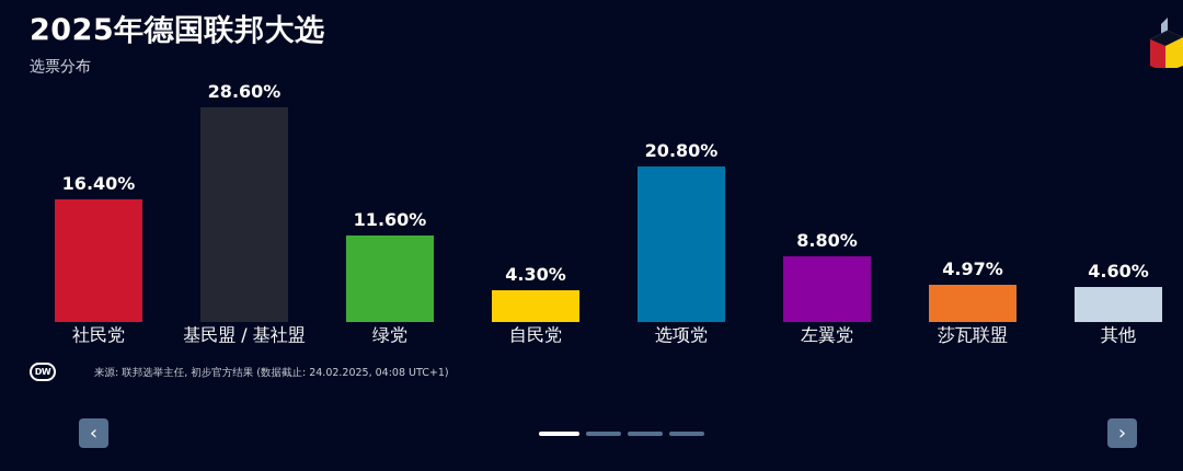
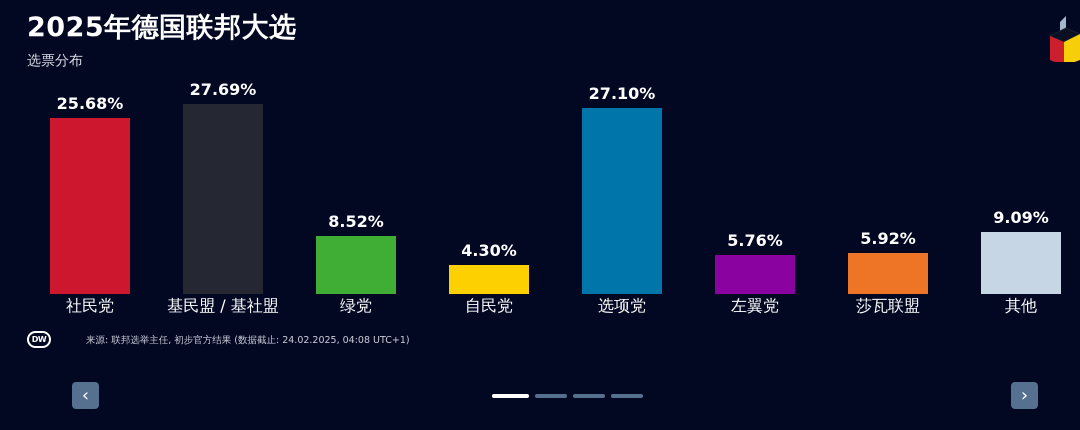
社民党: 16.40% -> 25.68%
基民盟 / 基社盟: 28.60% -> 27.69%
绿党: 11.60% -> 8.52%
选项党: 20.80% -> 27.10%
左翼党: 8.80% -> 5.76%
莎瓦联盟: 4.97% -> 5.92%
其他: 4.60% -> 9.09%
